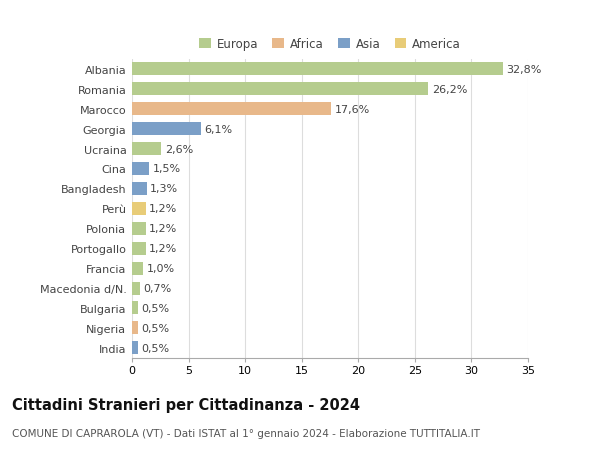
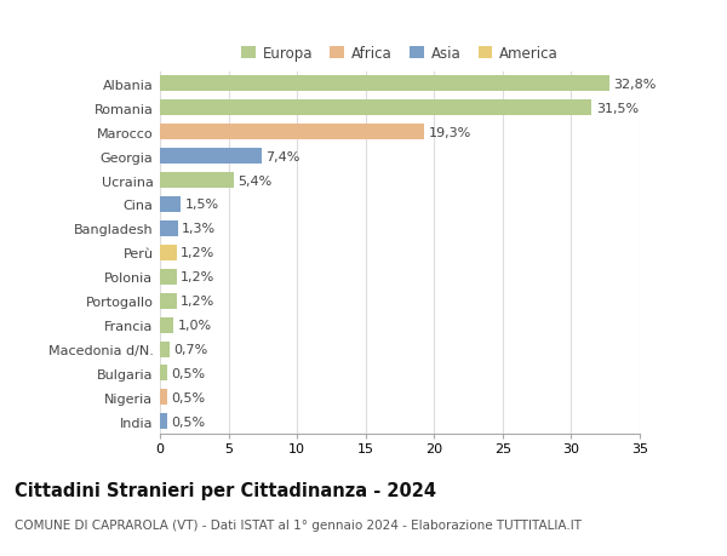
Romania: 26,2% -> 31,5%
Marocco: 17,6% -> 19,3%
Georgia: 6,1% -> 7,4%
Ucraina: 2,6% -> 5,4%
